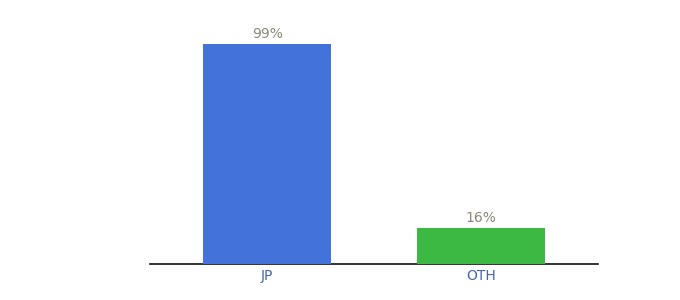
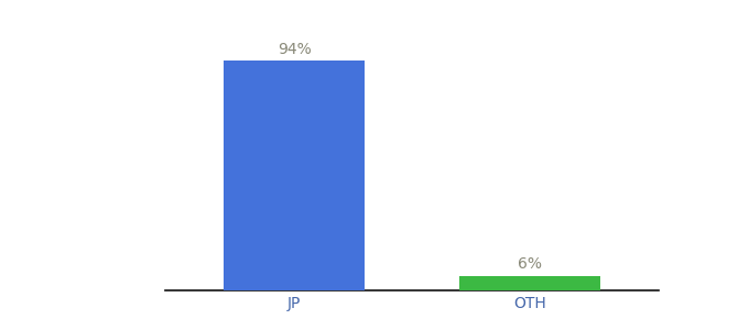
JP: 99% -> 94%
OTH: 16% -> 6%
